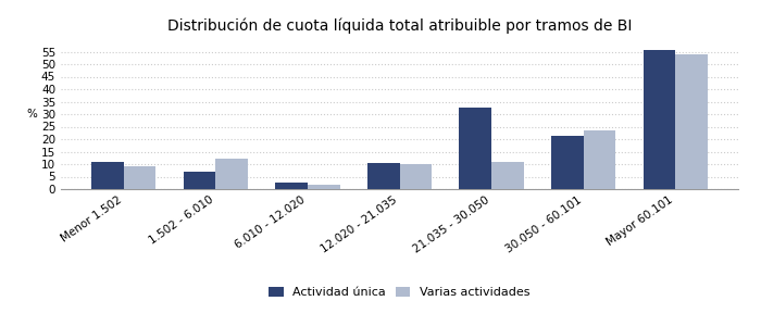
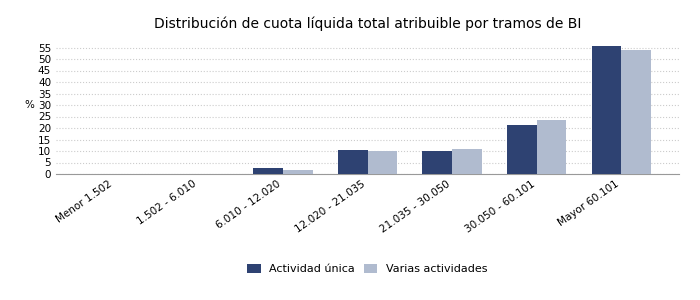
Actividad única/Menor 1.502: 11.0 -> 0.1
Varias actividades/Menor 1.502: 9.0 -> 0.1
Actividad única/1.502 - 6.010: 7.0 -> 0.1
Varias actividades/1.502 - 6.010: 12.0 -> 0.1
Actividad única/21.035 - 30.050: 32.5 -> 9.8
